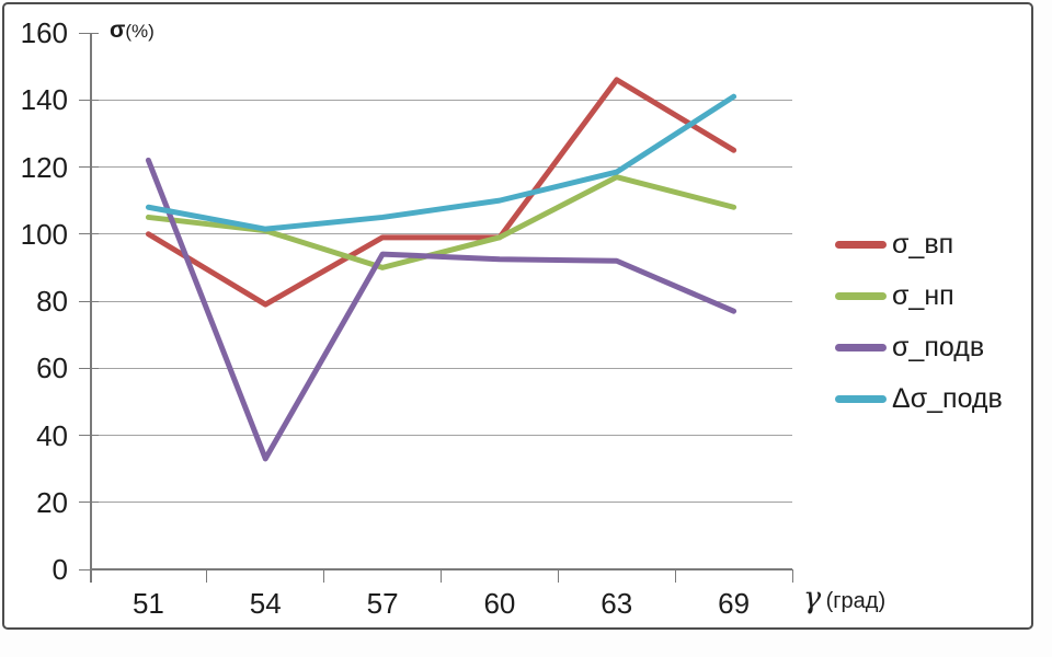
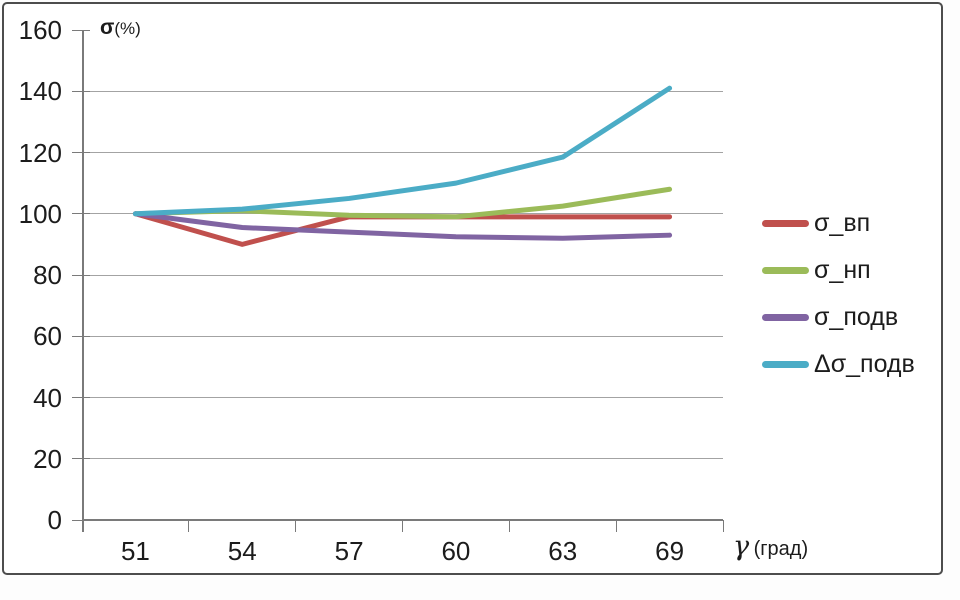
σ_нп/51: 105 -> 100
σ_подв/51: 122 -> 100
Δσ_подв/51: 108 -> 100
σ_вп/54: 79 -> 90
σ_подв/54: 33 -> 96
σ_нп/57: 90 -> 100
σ_вп/63: 146 -> 99
σ_нп/63: 117 -> 102
σ_вп/69: 125 -> 99
σ_подв/69: 77 -> 93
